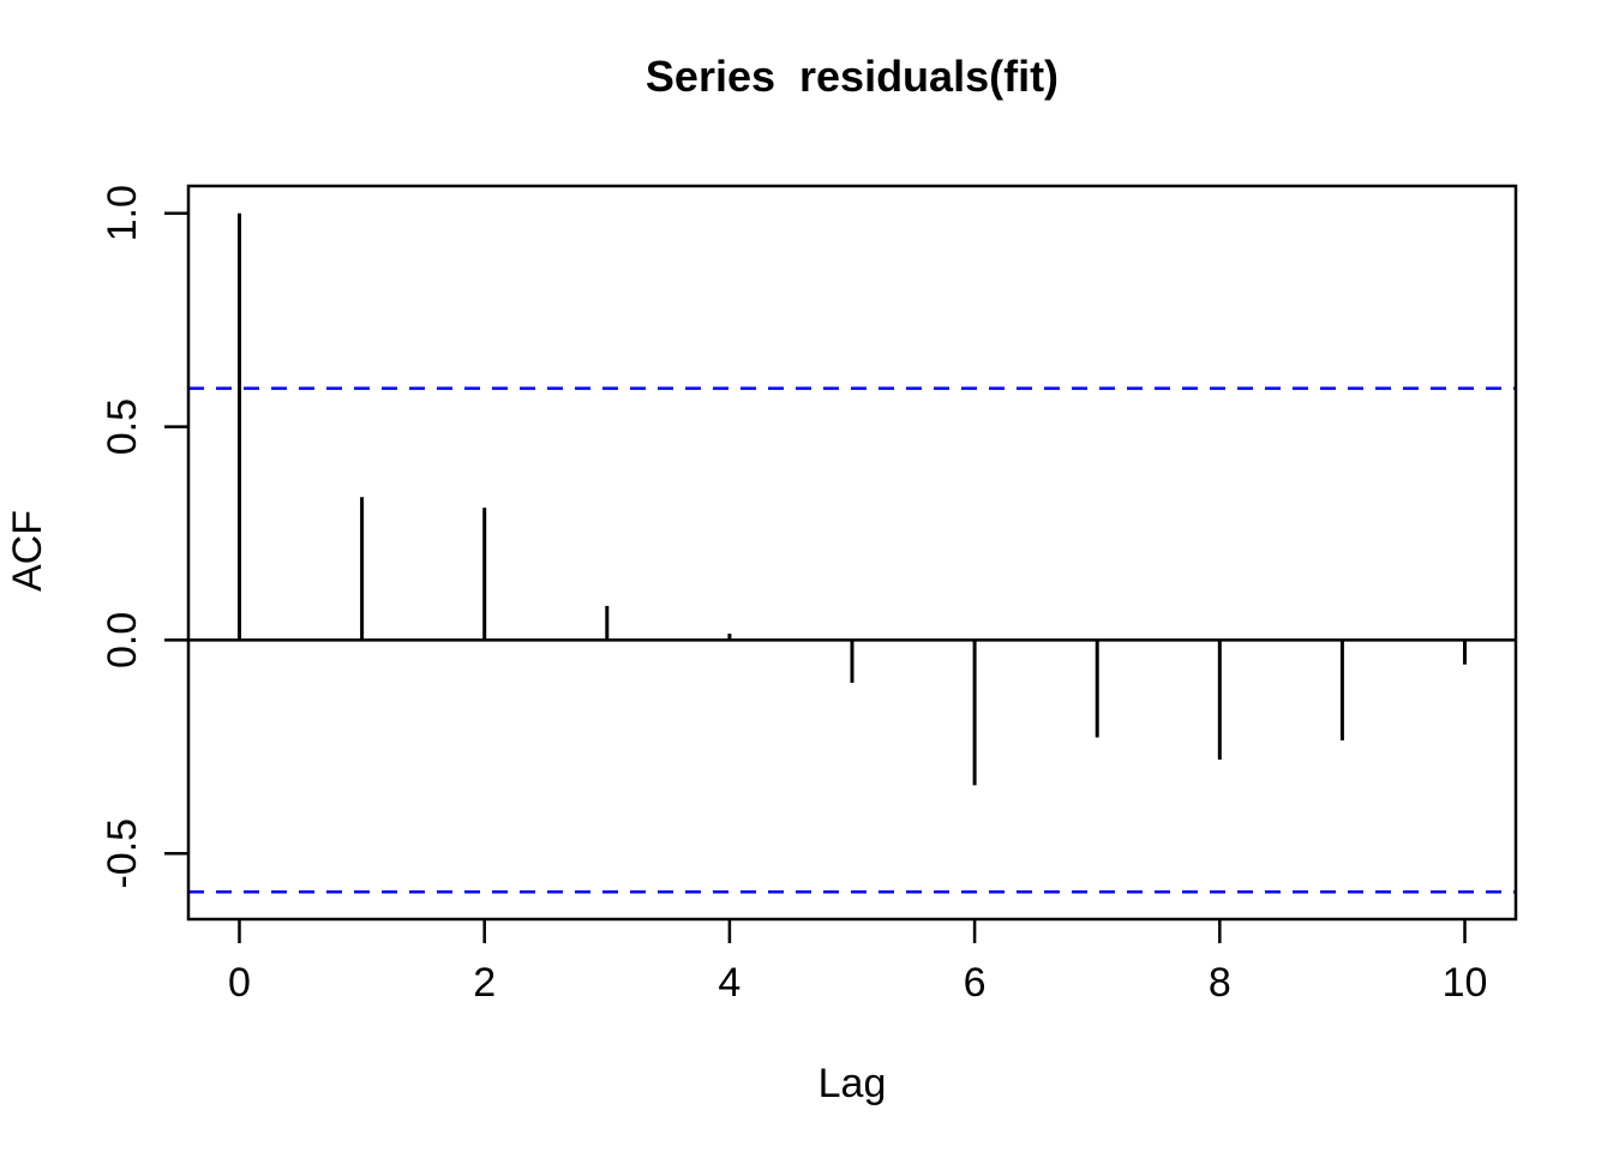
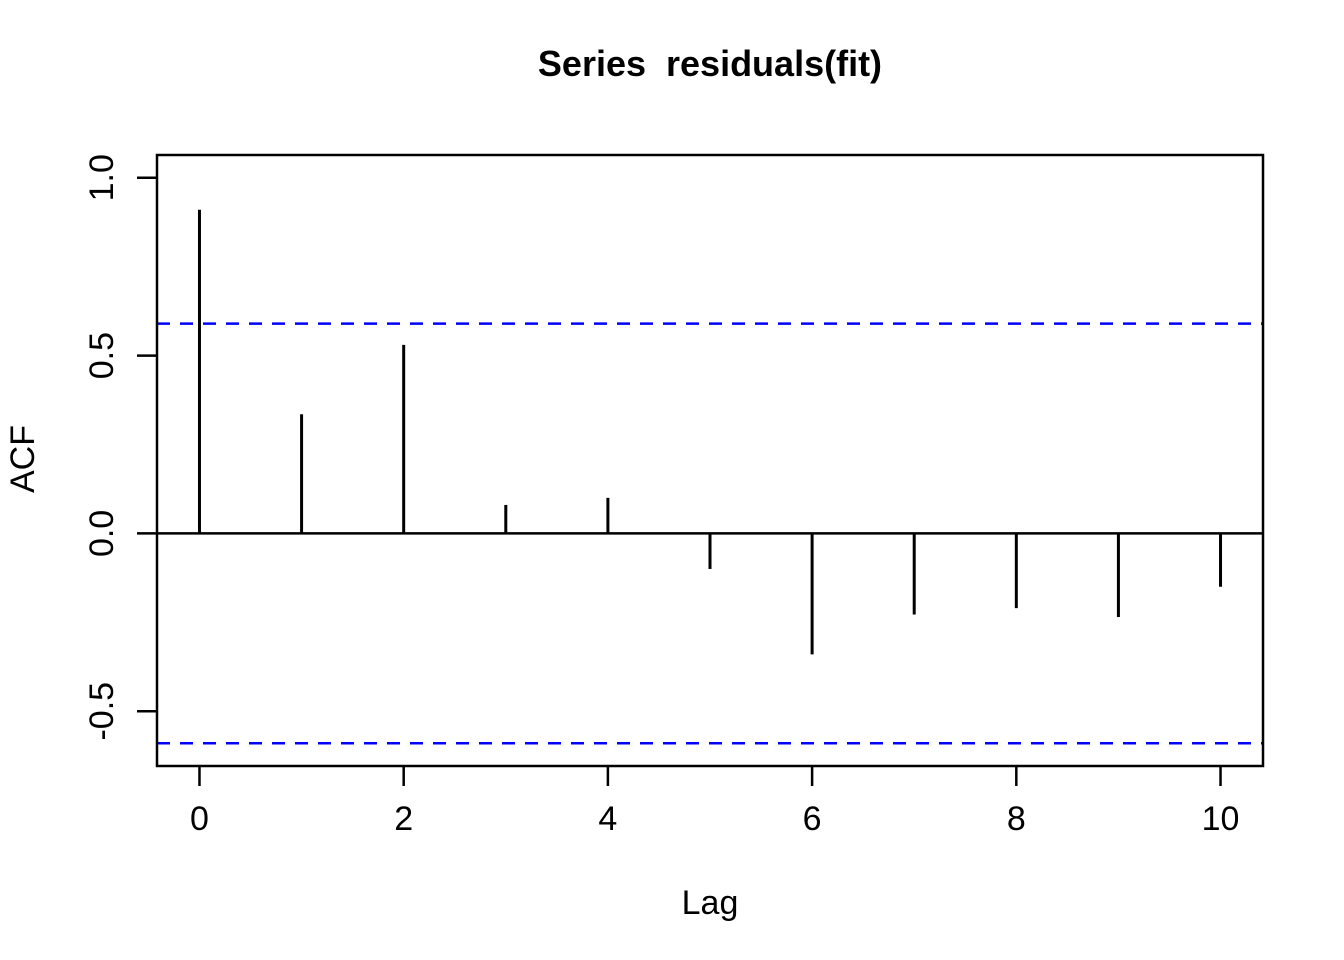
0: 1.00 -> 0.91
2: 0.31 -> 0.53
4: 0.01 -> 0.10
8: -0.28 -> -0.21
10: -0.06 -> -0.15
